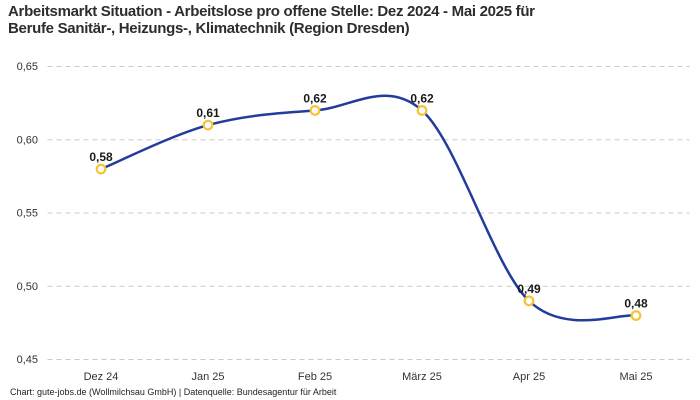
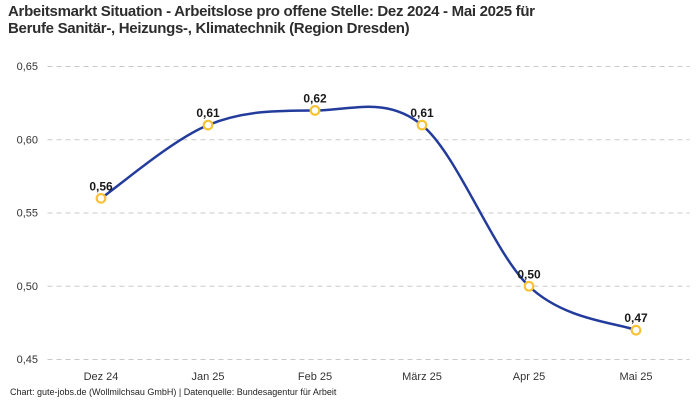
Dez 24: 0,58 -> 0,56
März 25: 0,62 -> 0,61
Apr 25: 0,49 -> 0,50
Mai 25: 0,48 -> 0,47
